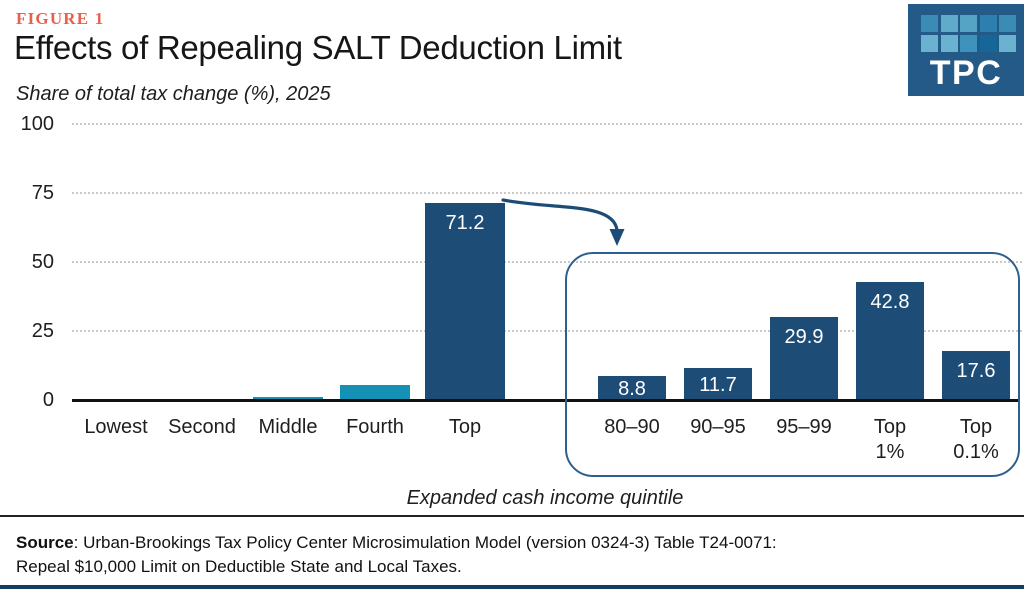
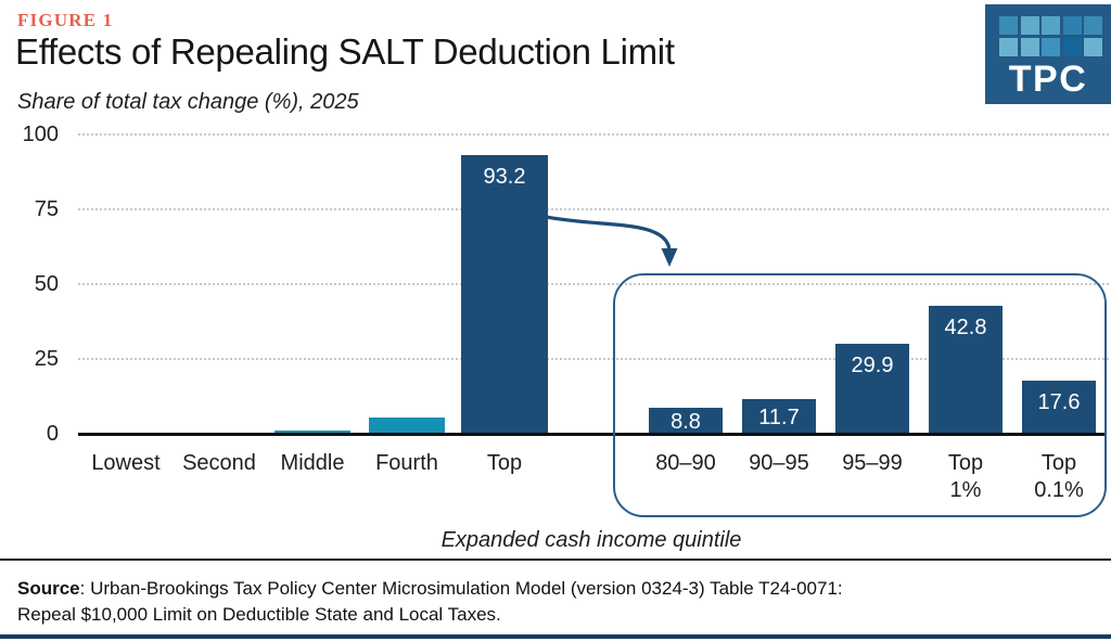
Effects of Repealing SALT Deduction Limit/Top: 71.2 -> 93.2
